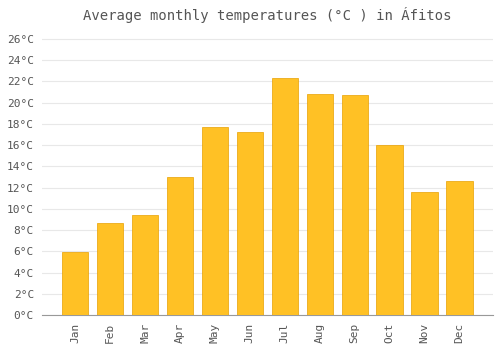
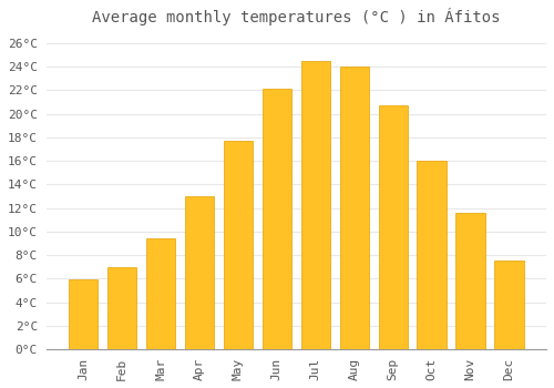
Feb: 8.7°C -> 7.0°C
Jun: 17.2°C -> 22.1°C
Jul: 22.3°C -> 24.5°C
Aug: 20.8°C -> 24.0°C
Dec: 12.6°C -> 7.5°C
